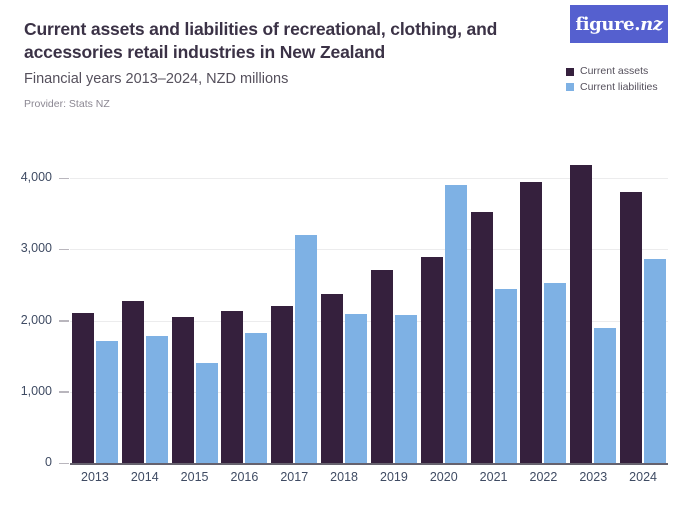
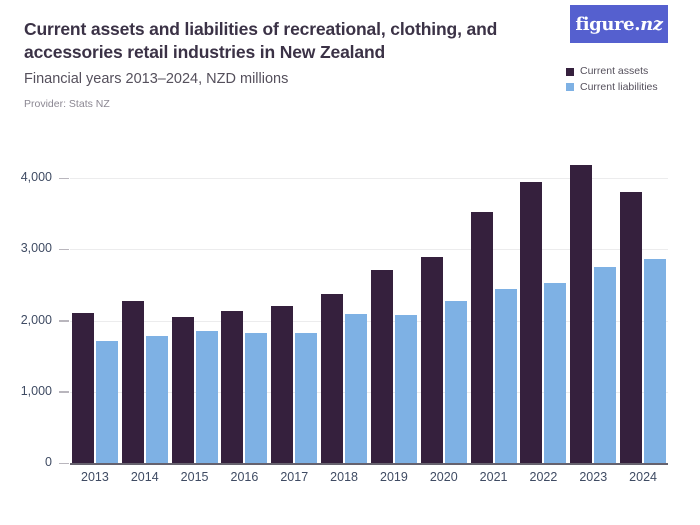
Current liabilities/2015: 1400 -> 1900
Current liabilities/2017: 3200 -> 1800
Current liabilities/2020: 3900 -> 2300
Current liabilities/2023: 1900 -> 2800
